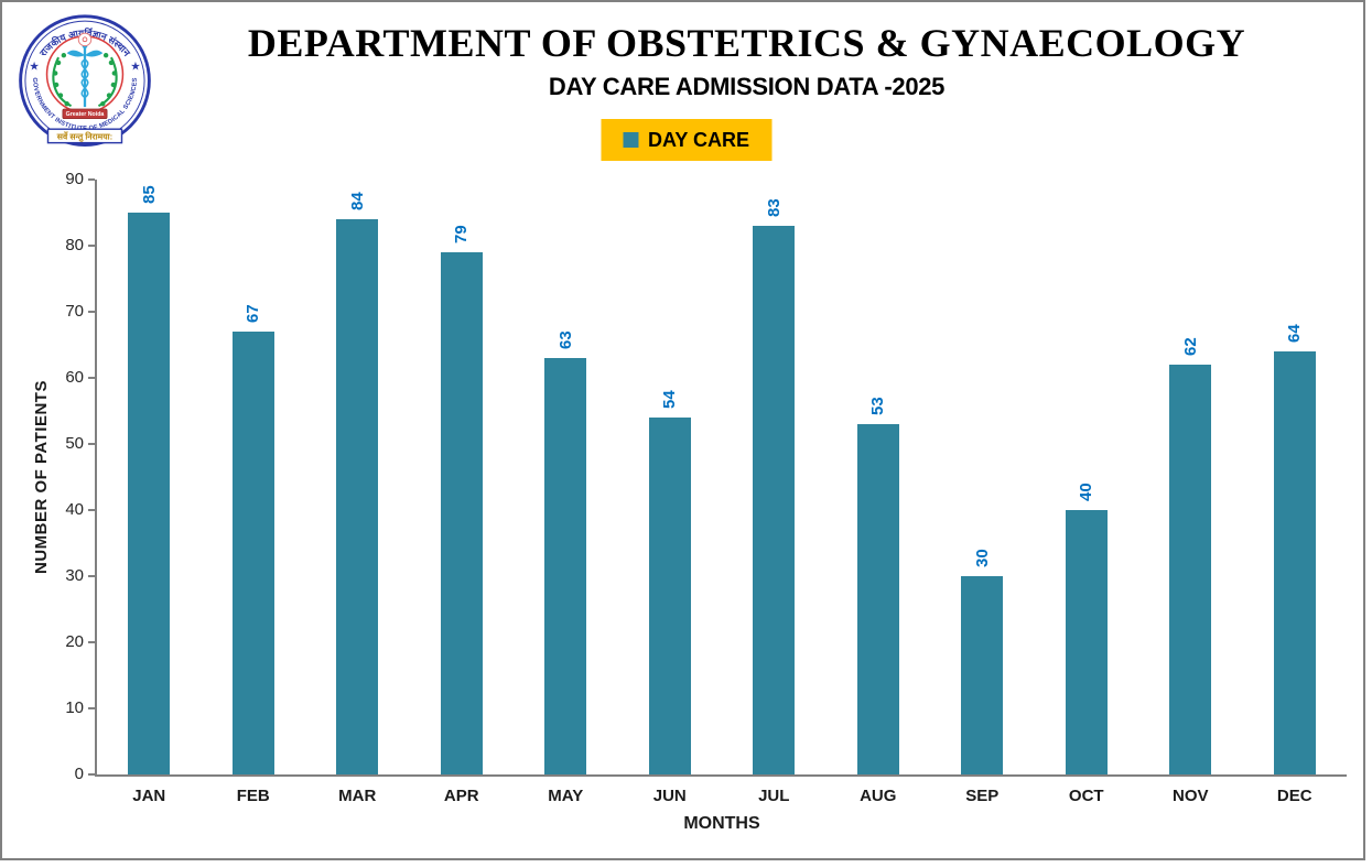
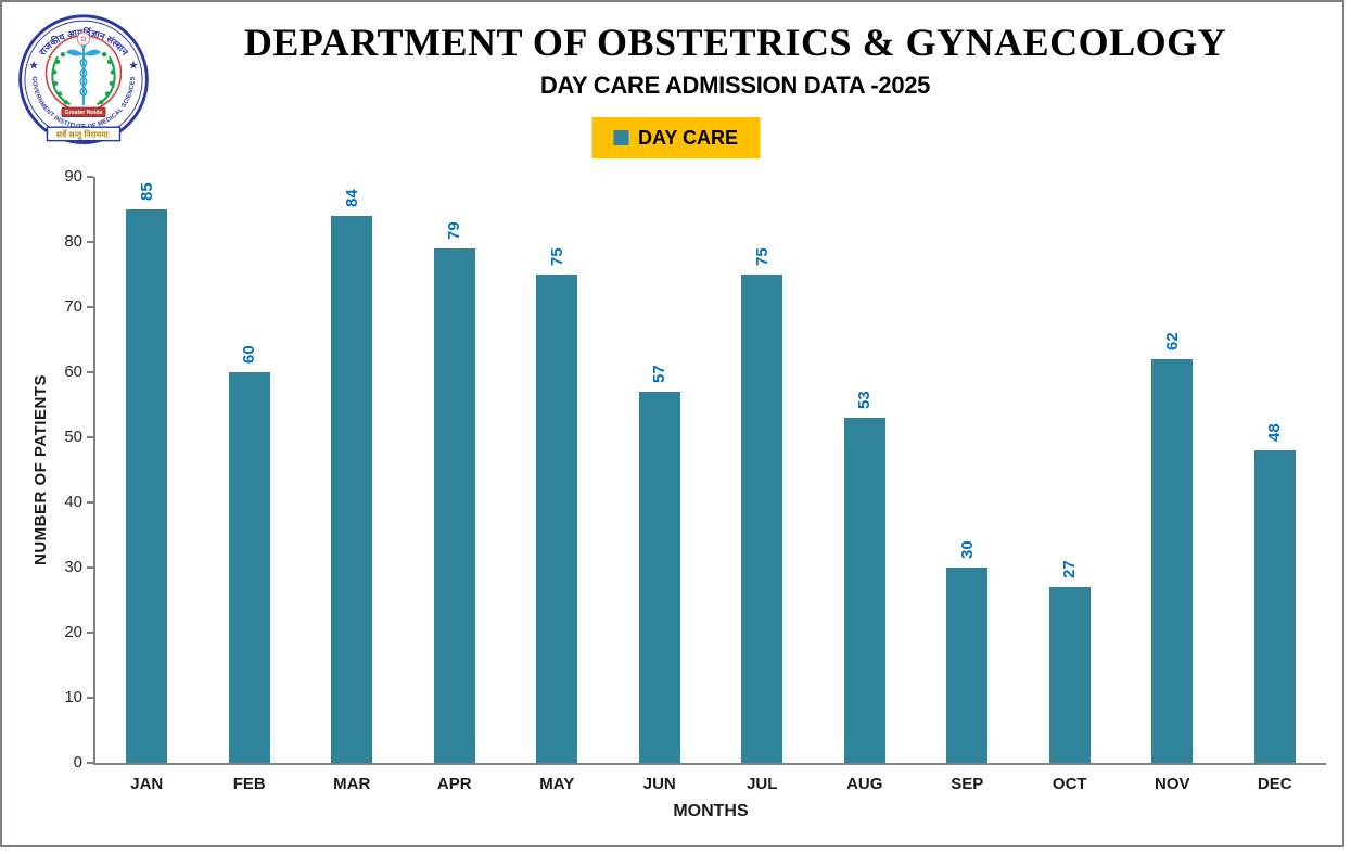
FEB: 67 -> 60
MAY: 63 -> 75
JUN: 54 -> 57
JUL: 83 -> 75
OCT: 40 -> 27
DEC: 64 -> 48
